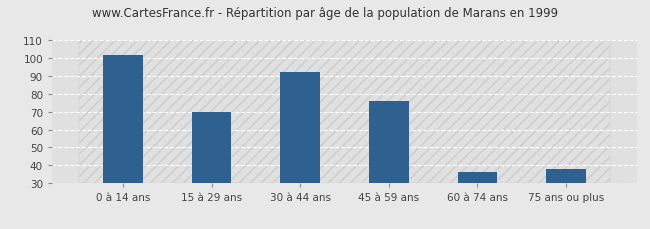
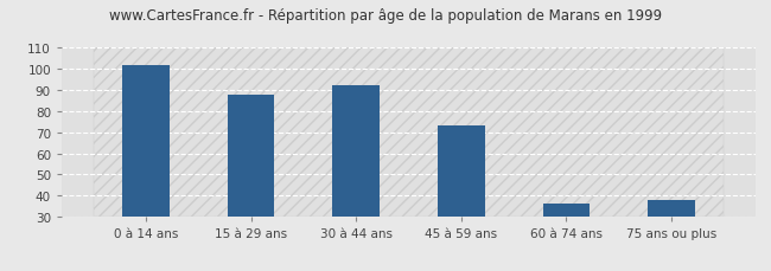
15 à 29 ans: 70 -> 88
45 à 59 ans: 76 -> 73
